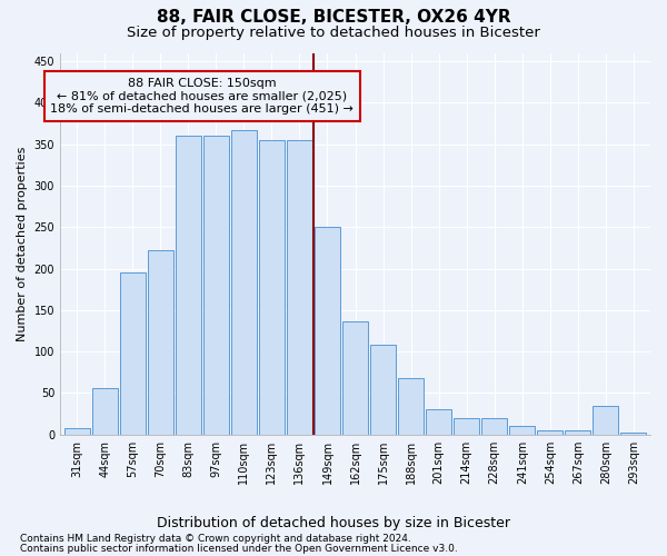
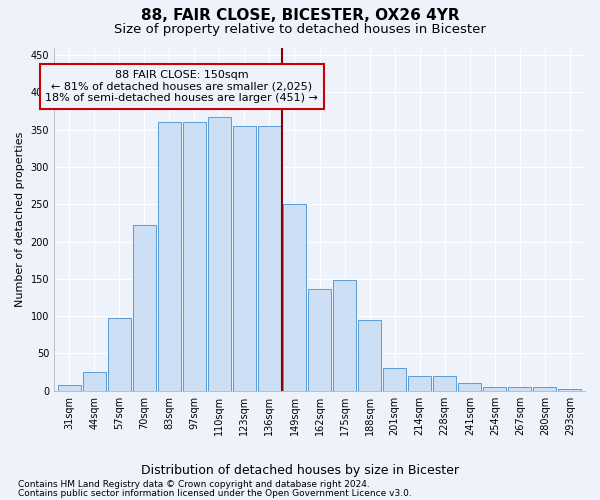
44sqm: 56 -> 25
57sqm: 196 -> 98
175sqm: 108 -> 148
188sqm: 68 -> 95
280sqm: 34 -> 5
